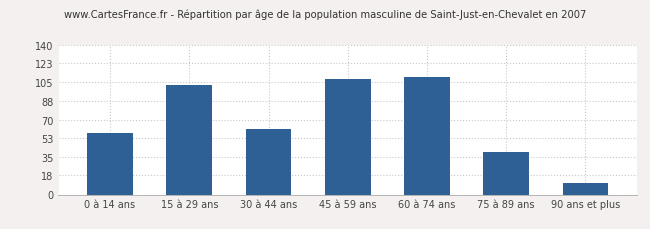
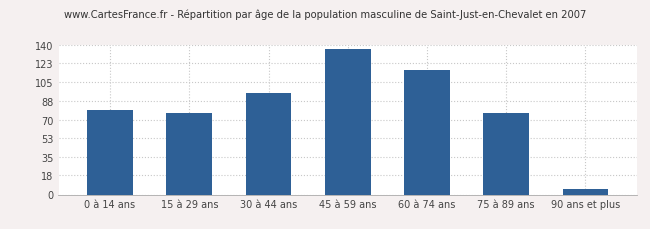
0 à 14 ans: 58 -> 79
15 à 29 ans: 103 -> 76
30 à 44 ans: 61 -> 95
45 à 59 ans: 108 -> 136
60 à 74 ans: 110 -> 117
75 à 89 ans: 40 -> 76
90 ans et plus: 11 -> 5
